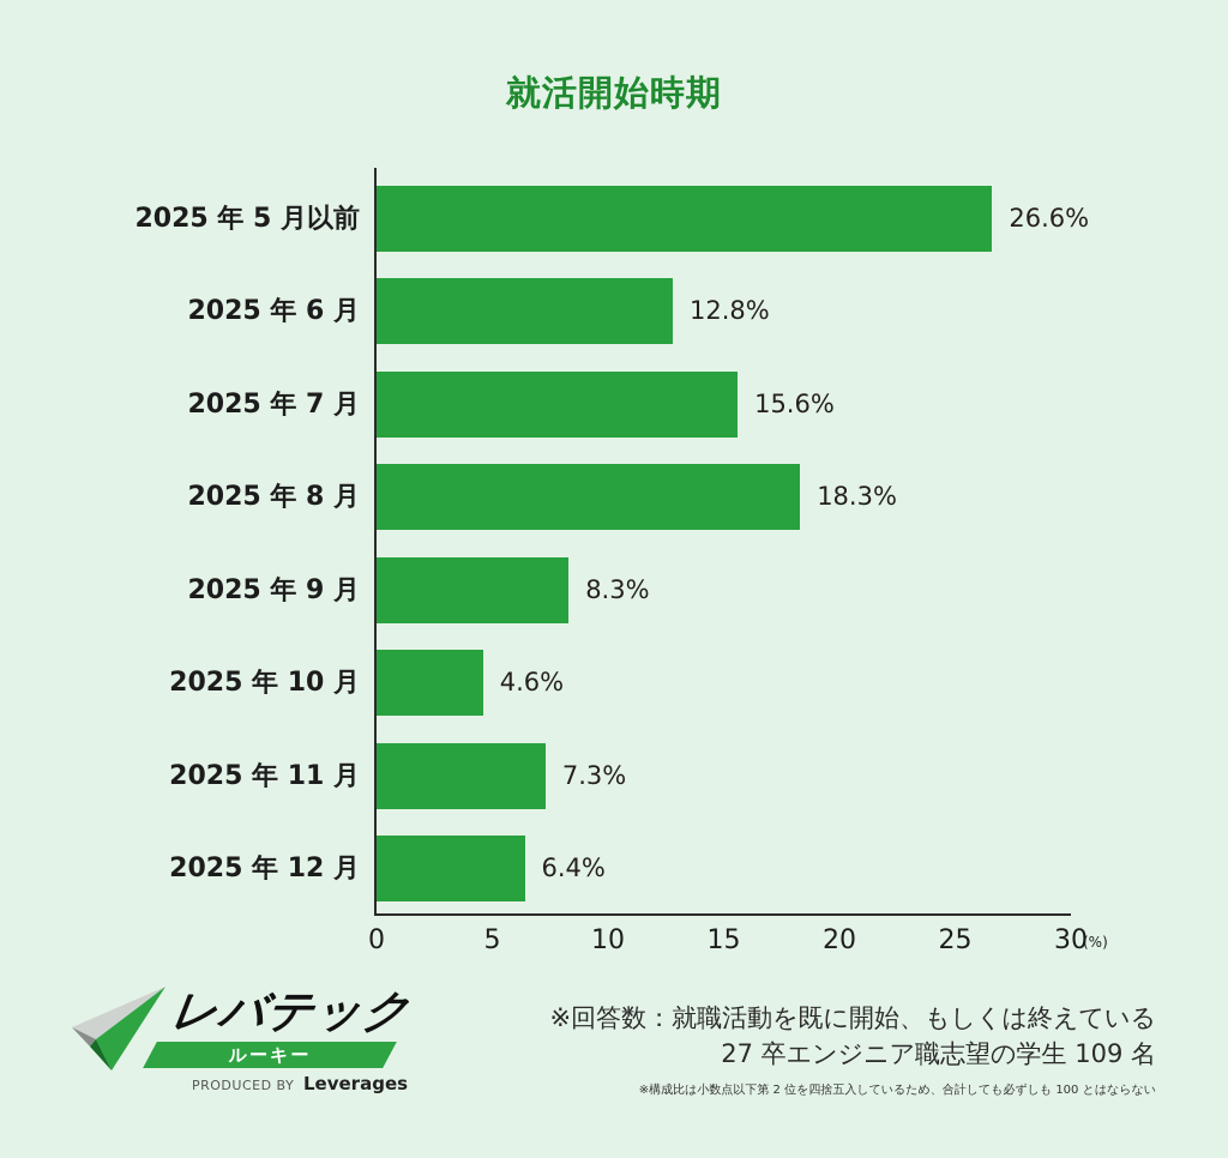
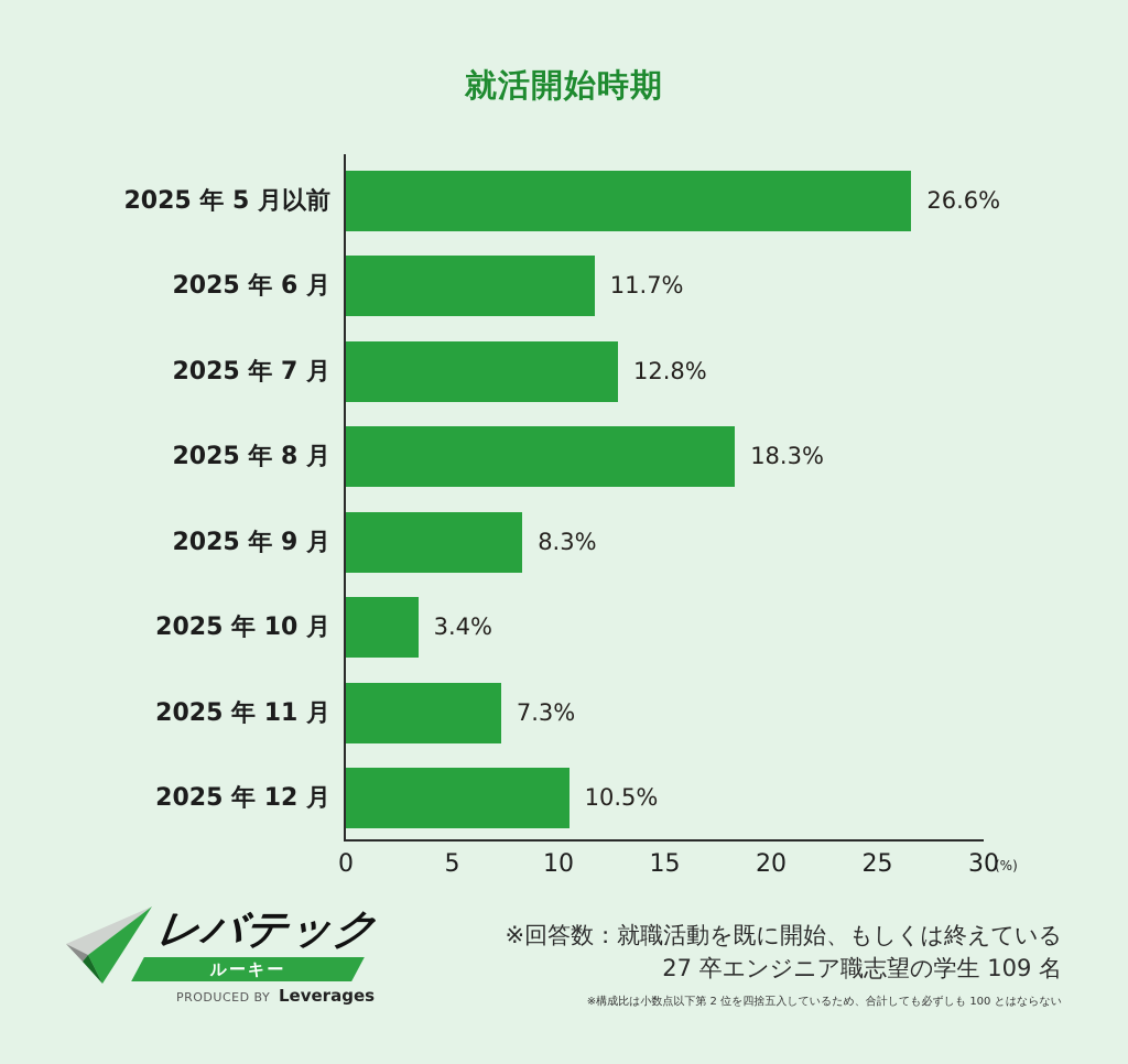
2025 年 6 月: 12.8% -> 11.7%
2025 年 7 月: 15.6% -> 12.8%
2025 年 10 月: 4.6% -> 3.4%
2025 年 12 月: 6.4% -> 10.5%
